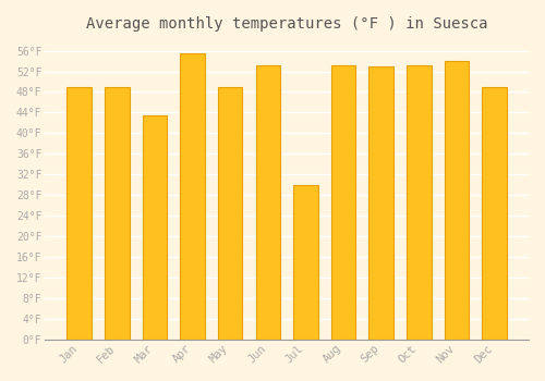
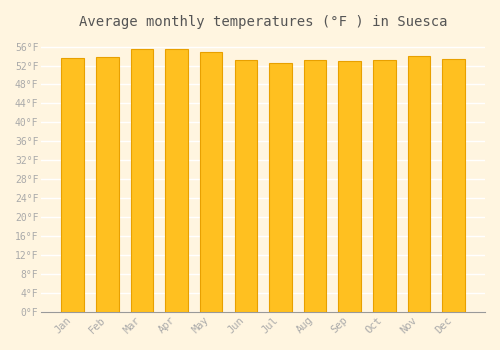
Jan: 49.0°F -> 53.6°F
Feb: 49.0°F -> 53.8°F
Mar: 43.5°F -> 55.4°F
May: 49.0°F -> 54.9°F
Jul: 30.0°F -> 52.5°F
Dec: 49.0°F -> 53.4°F
